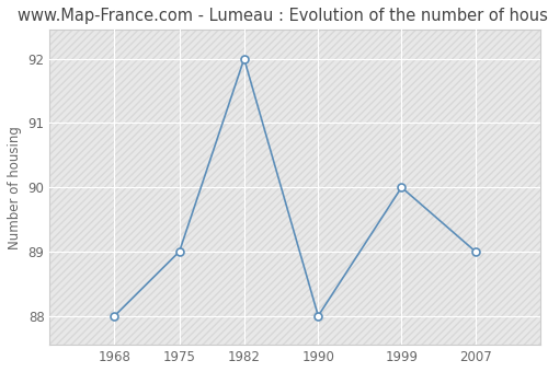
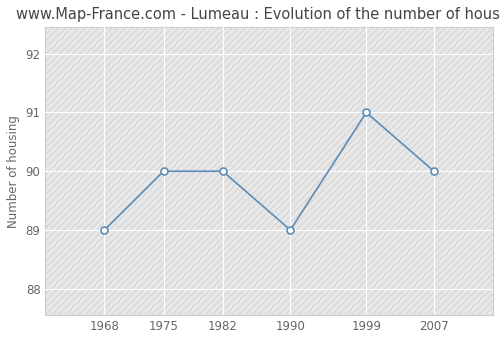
1968: 88 -> 89
1975: 89 -> 90
1982: 92 -> 90
1990: 88 -> 89
1999: 90 -> 91
2007: 89 -> 90
